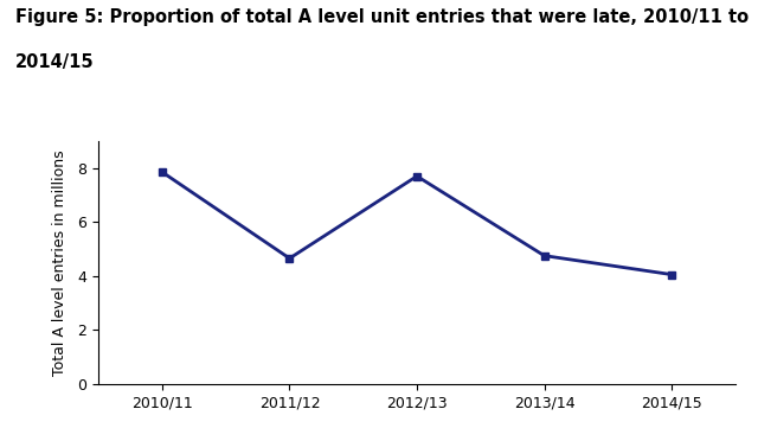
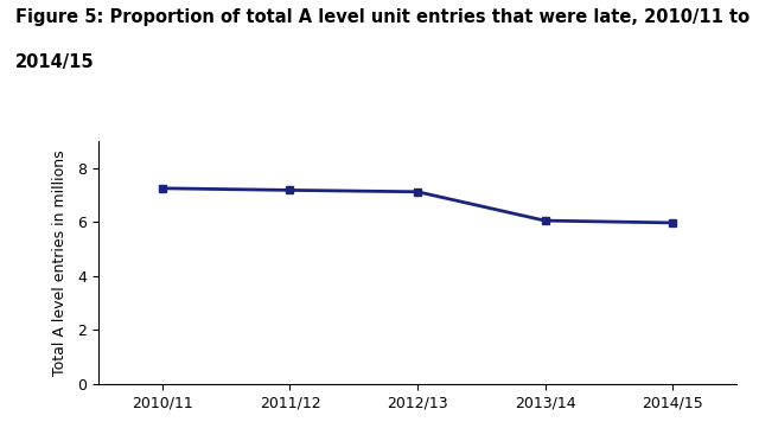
2010/11: 7.85 -> 7.25
2011/12: 4.65 -> 7.18
2012/13: 7.70 -> 7.12
2013/14: 4.75 -> 6.05
2014/15: 4.05 -> 5.97
